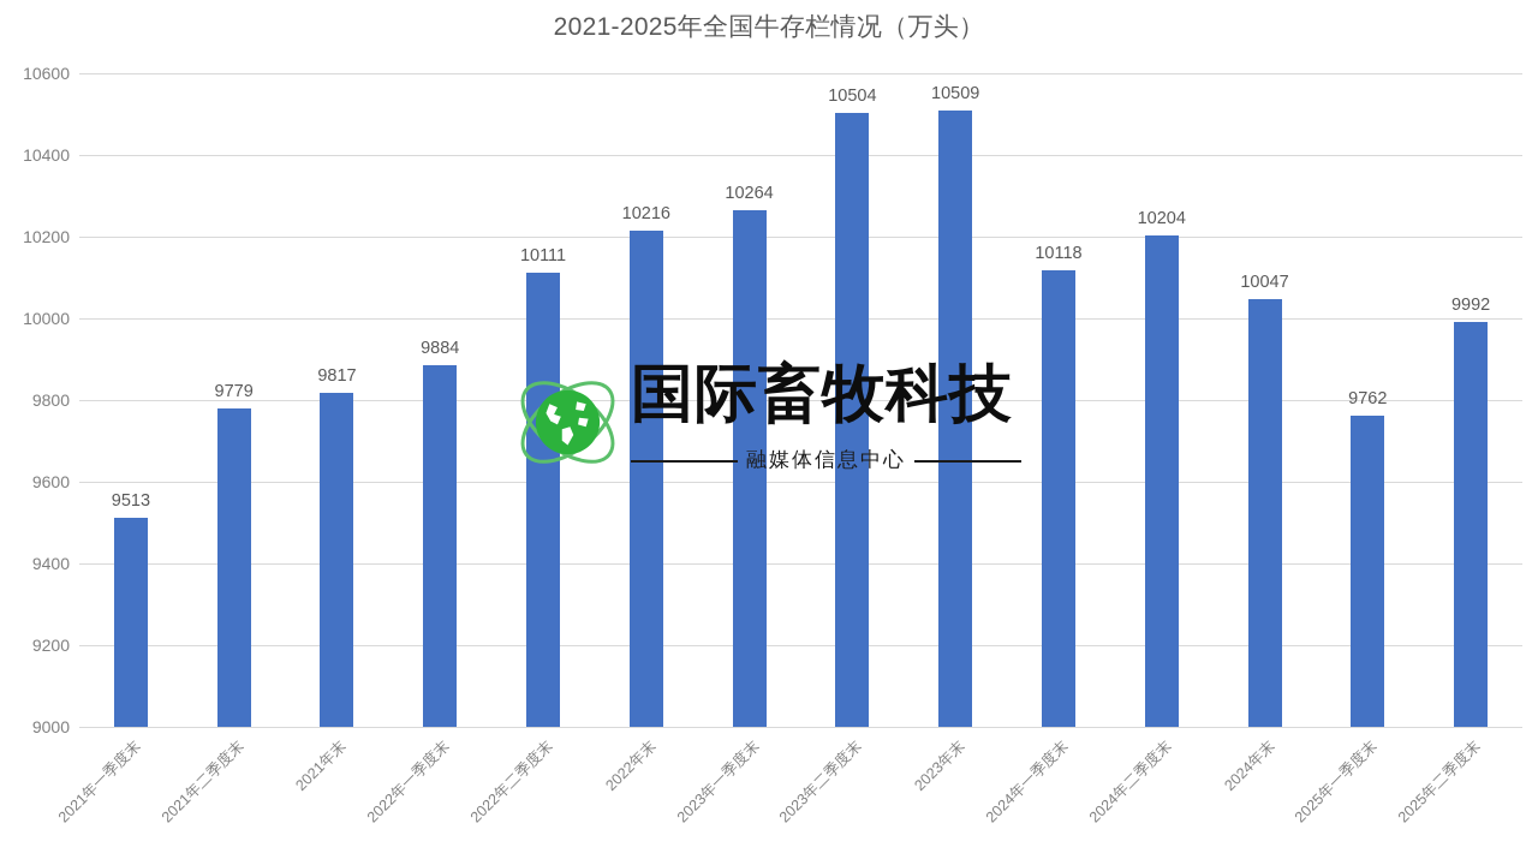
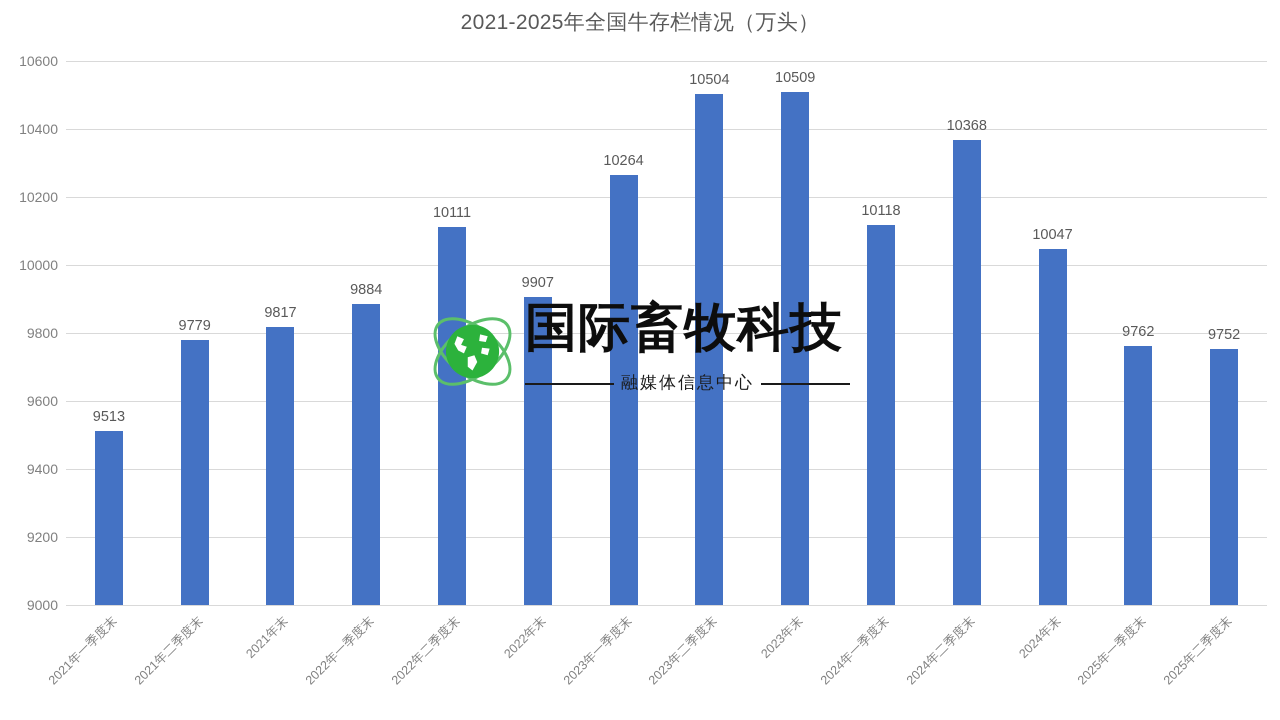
2022年末: 10216 -> 9907
2024年二季度末: 10204 -> 10368
2025年二季度末: 9992 -> 9752
